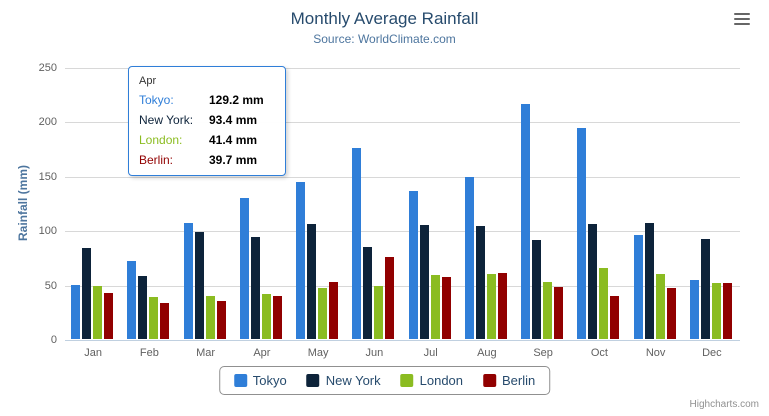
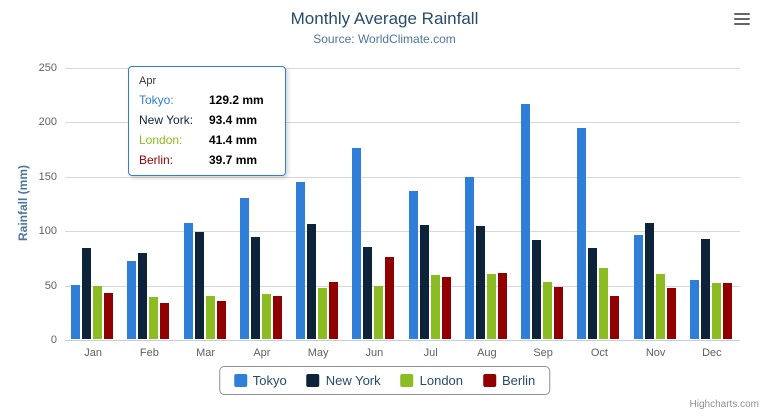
New York/Feb: 58 -> 79
New York/Oct: 106 -> 84
